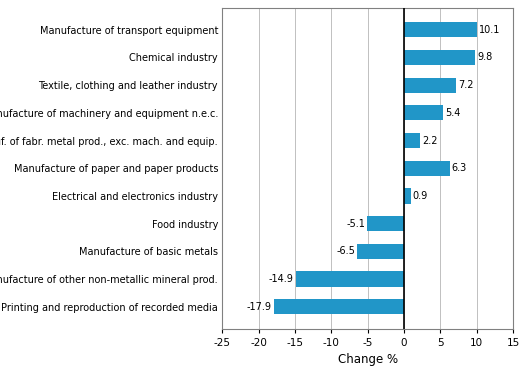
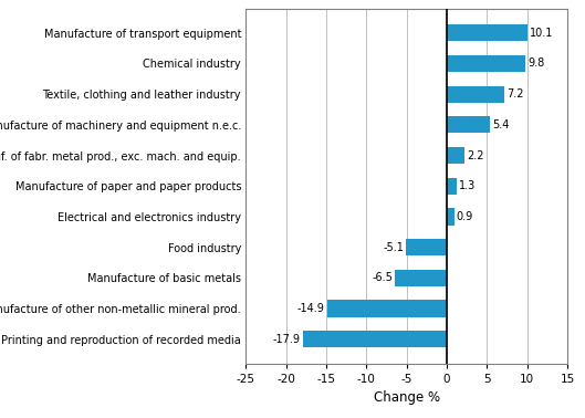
Manufacture of paper and paper products: 6.3 -> 1.3
